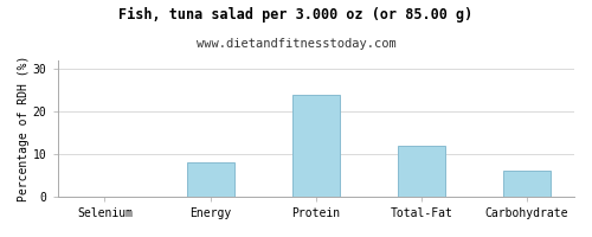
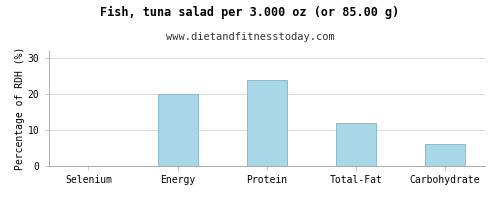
Energy: 8 -> 20
